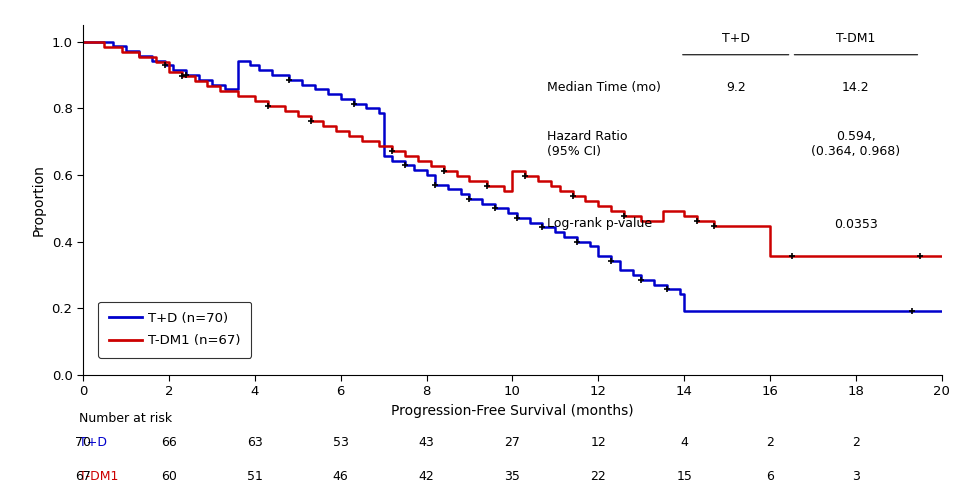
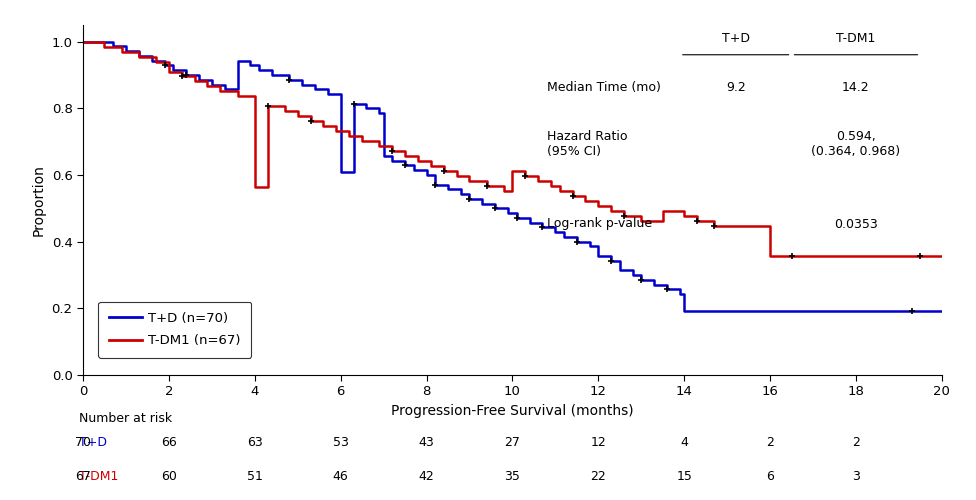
T-DM1 (n=67)/4: 0.821 -> 0.565
T+D (n=70)/6: 0.829 -> 0.610
